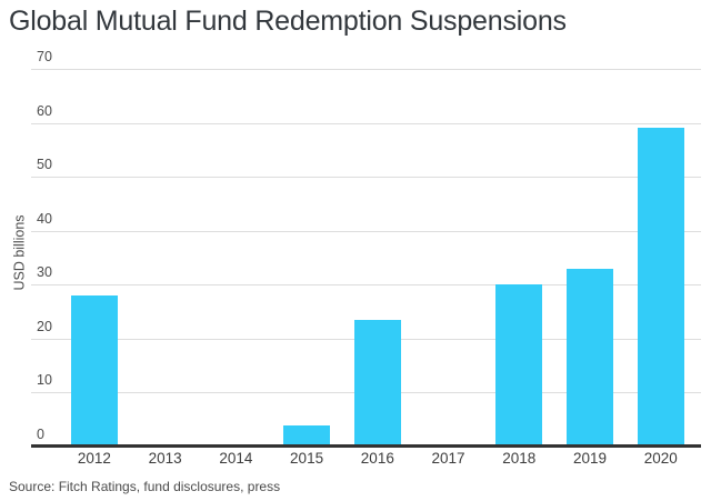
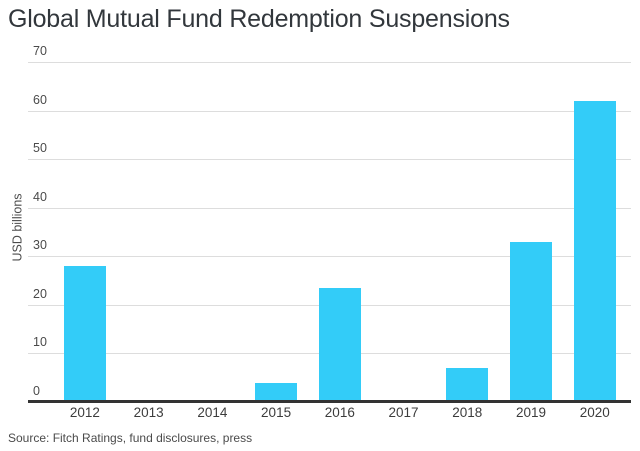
2018: 30 -> 7
2020: 59 -> 62
